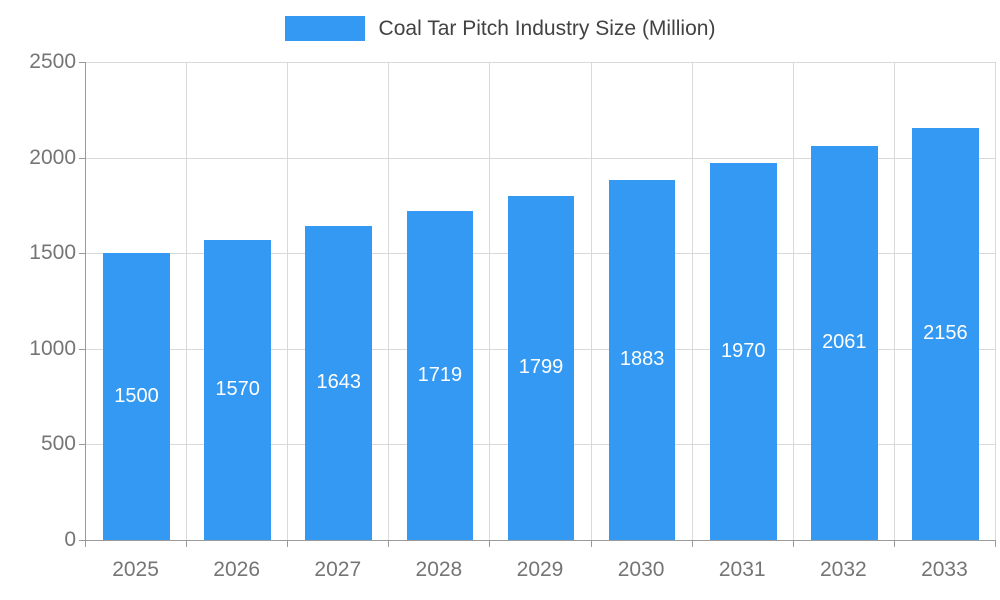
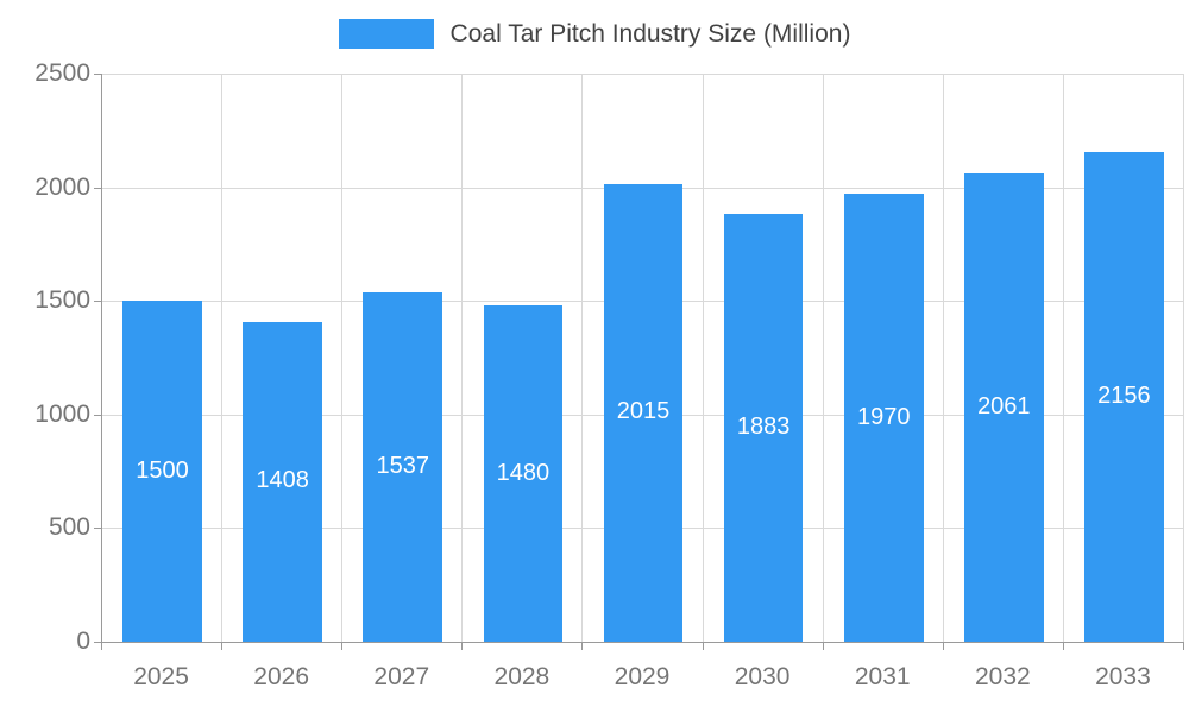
2026: 1570 -> 1408
2027: 1643 -> 1537
2028: 1719 -> 1480
2029: 1799 -> 2015
